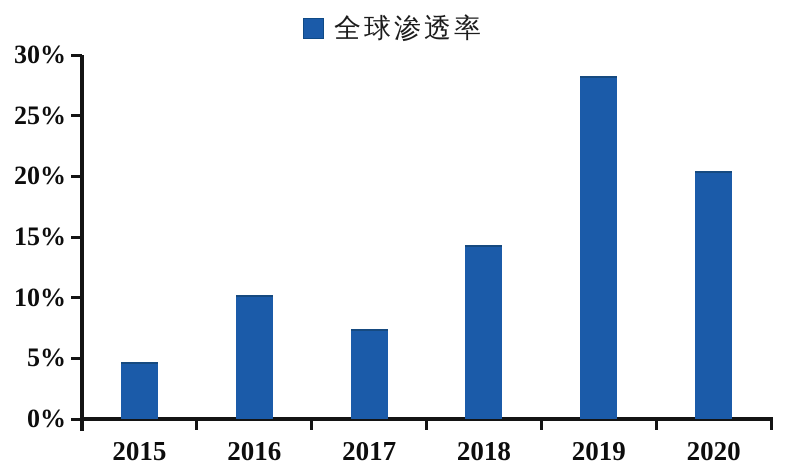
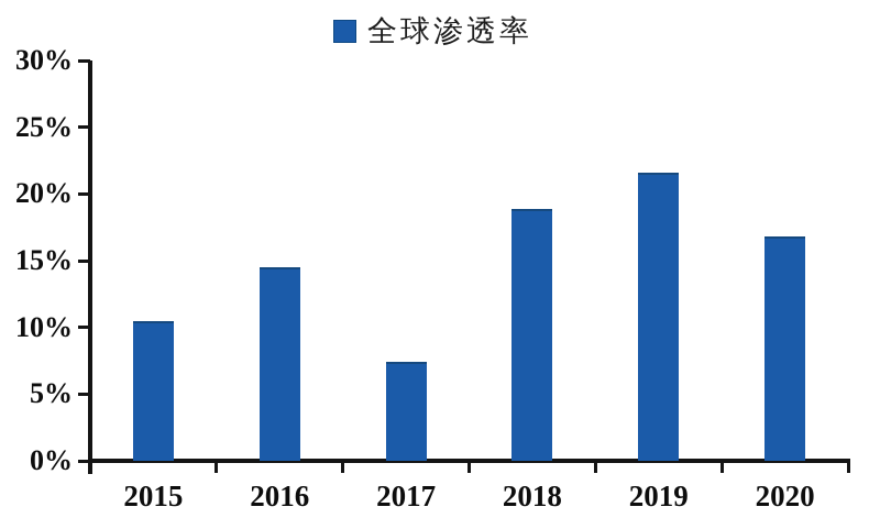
2015: 4.7% -> 10.5%
2016: 10.2% -> 14.5%
2018: 14.3% -> 18.9%
2019: 28.3% -> 21.6%
2020: 20.4% -> 16.8%
